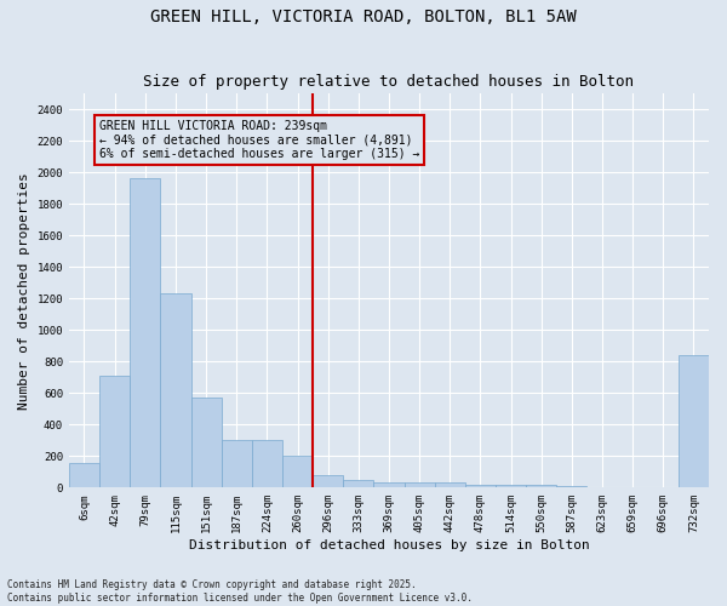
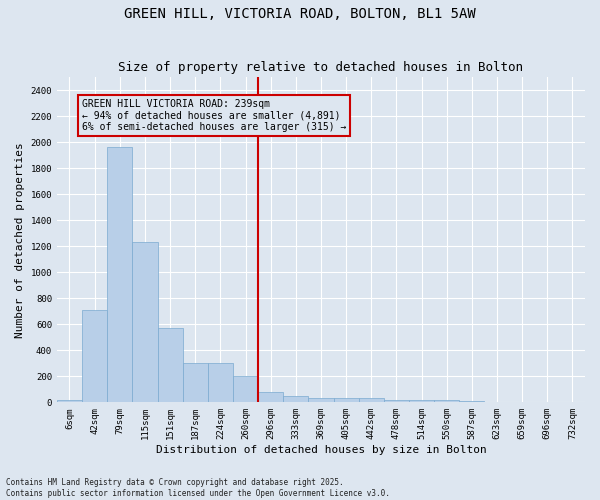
6sqm: 160 -> 20
732sqm: 840 -> 0
